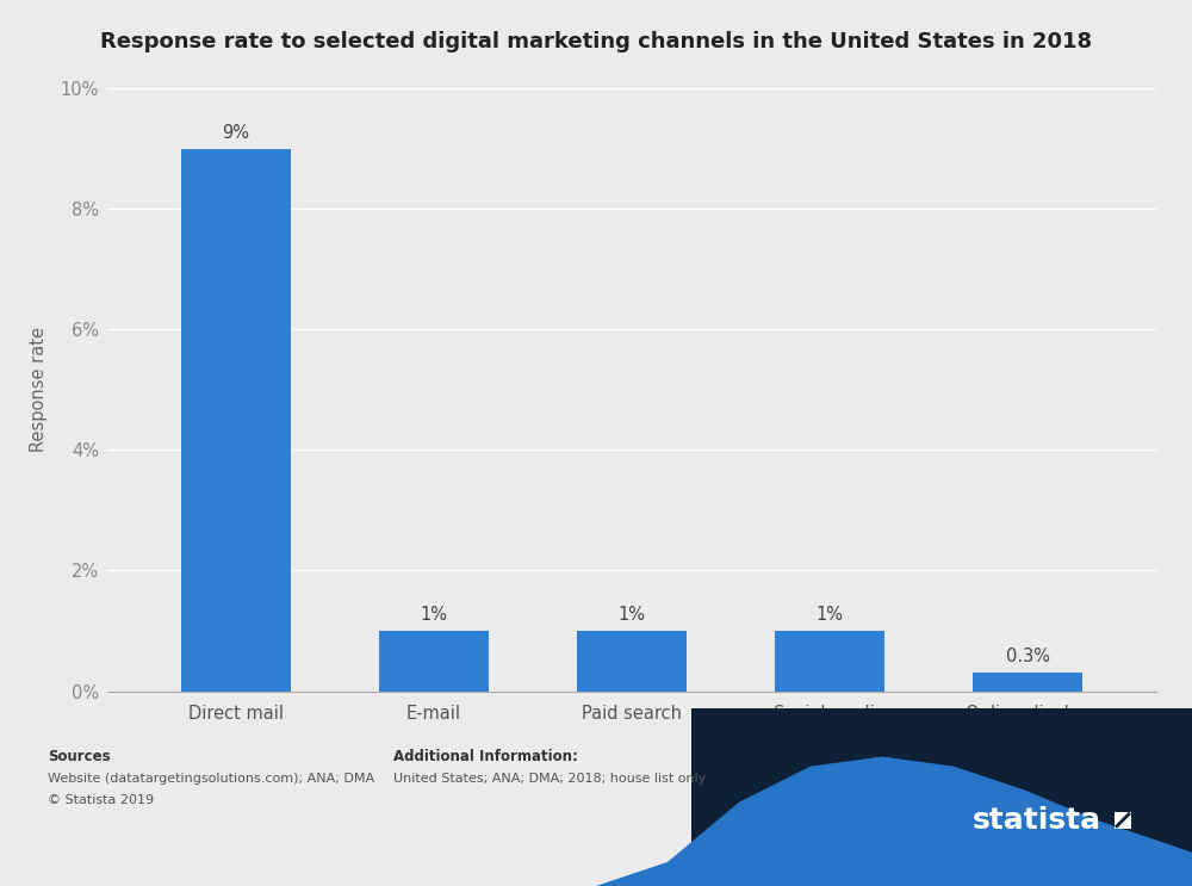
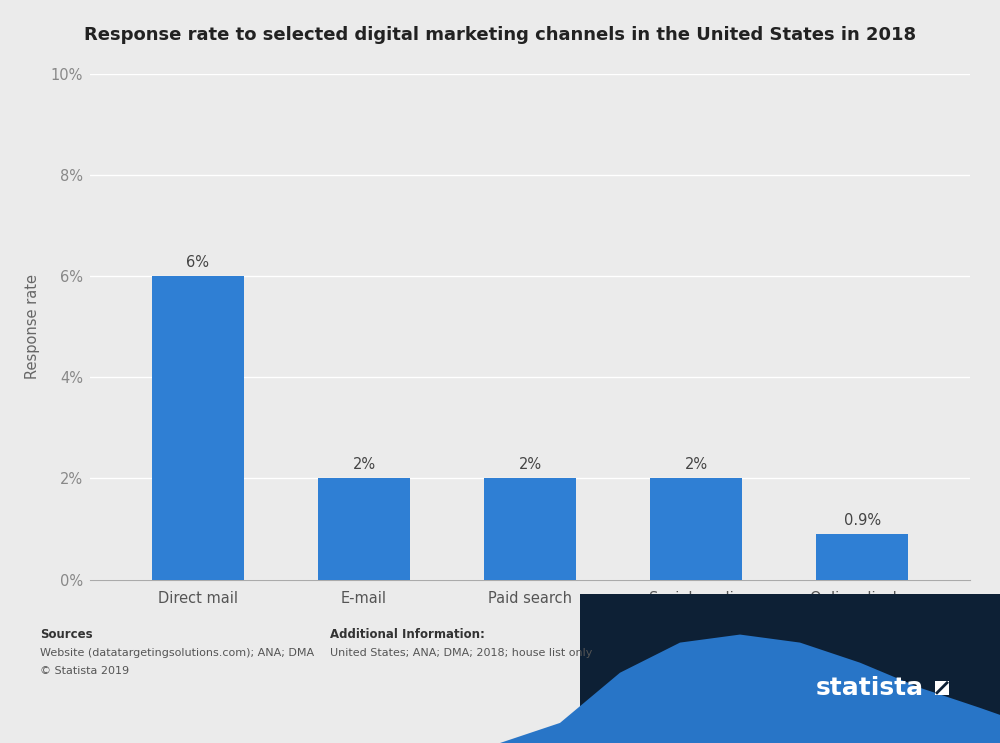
Direct mail: 9% -> 6%
E-mail: 1% -> 2%
Paid search: 1% -> 2%
Social media: 1% -> 2%
Online display: 0.3% -> 0.9%
